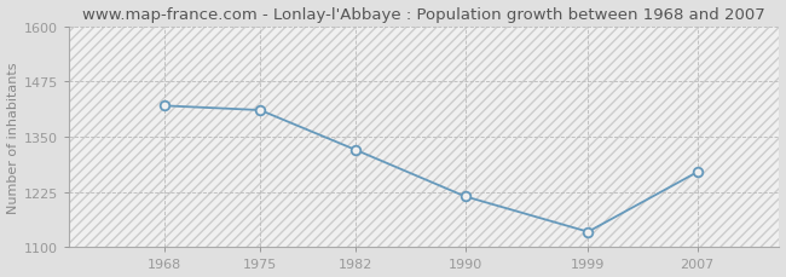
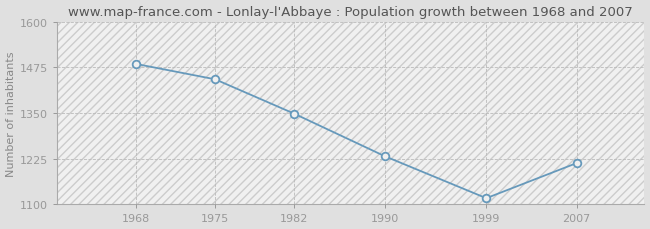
1968: 1420 -> 1484
1975: 1410 -> 1442
1982: 1320 -> 1348
1990: 1215 -> 1232
1999: 1135 -> 1117
2007: 1270 -> 1213
